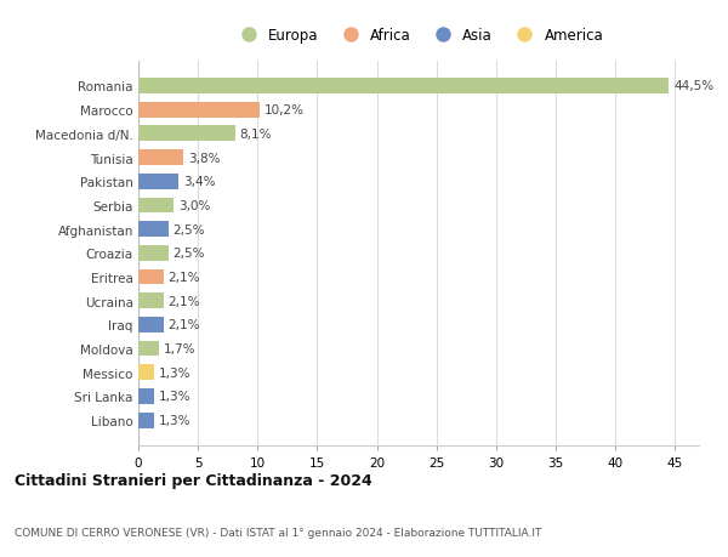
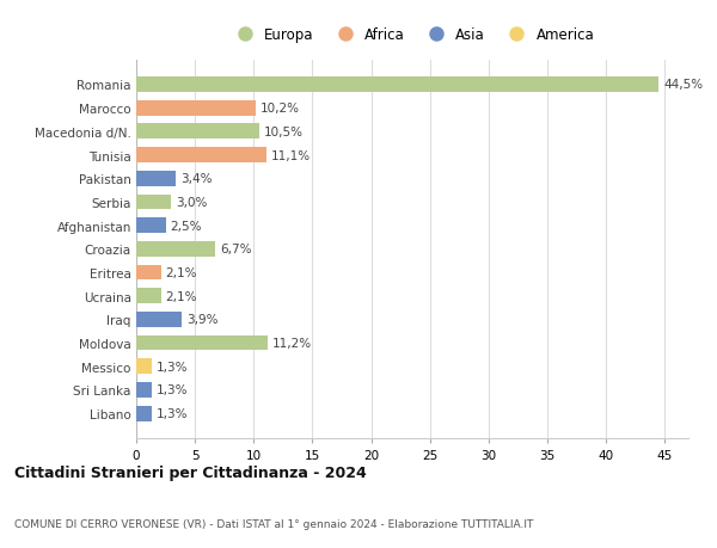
Macedonia d/N.: 8,1% -> 10,5%
Tunisia: 3,8% -> 11,1%
Croazia: 2,5% -> 6,7%
Iraq: 2,1% -> 3,9%
Moldova: 1,7% -> 11,2%
